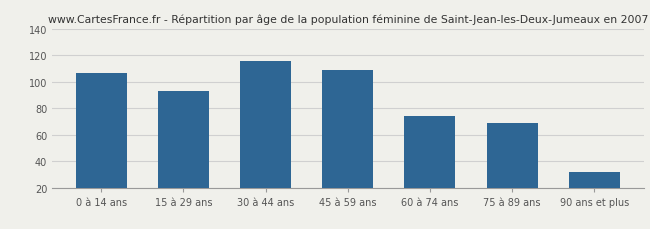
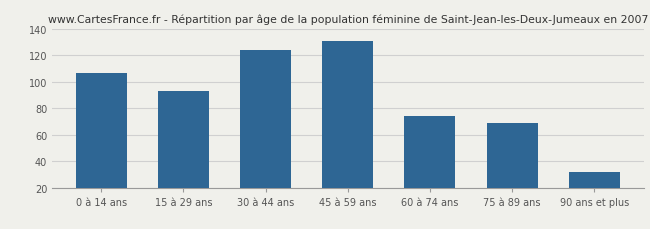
30 à 44 ans: 116 -> 124
45 à 59 ans: 109 -> 131
